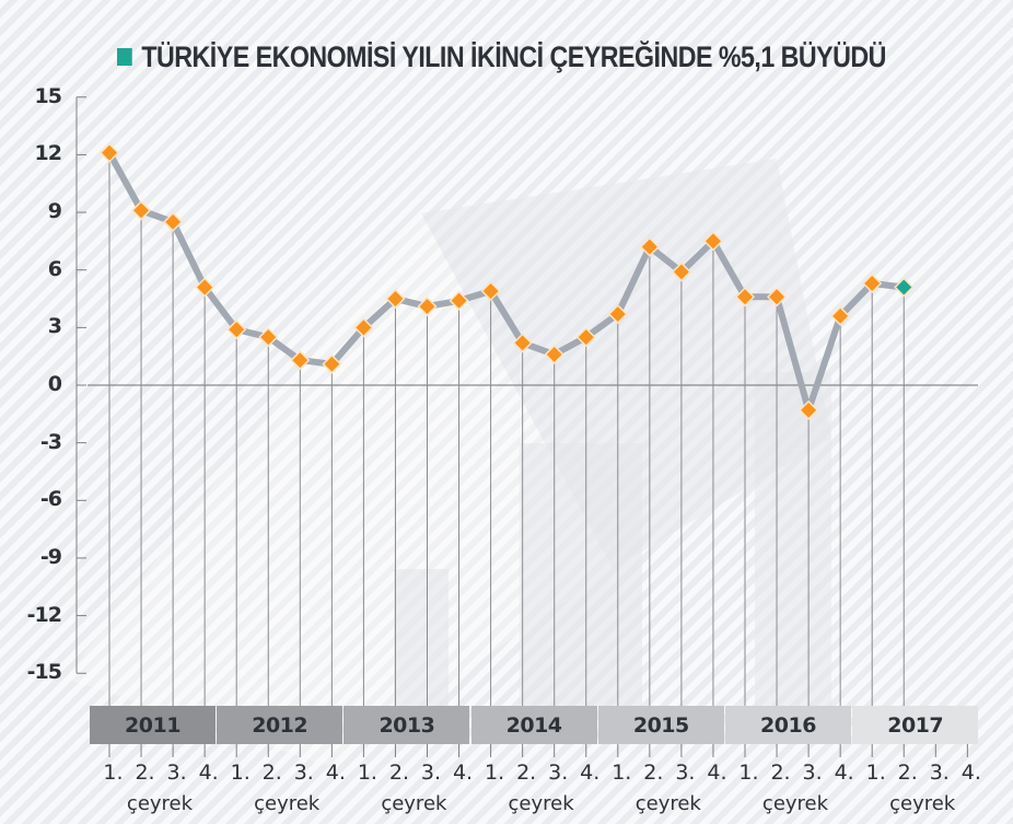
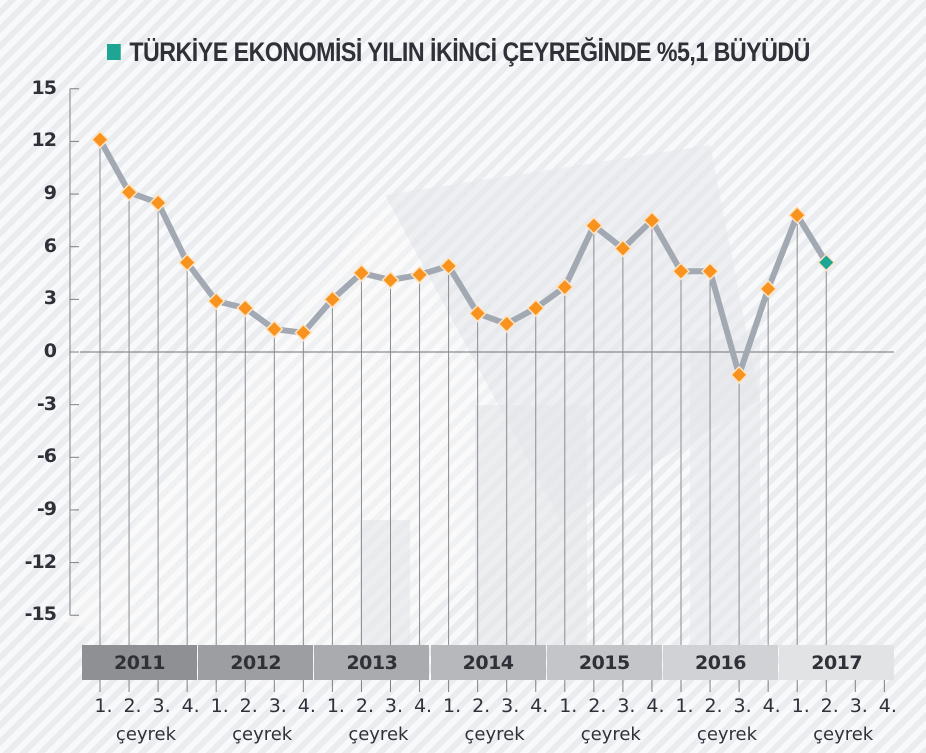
2017 1.: 5.3 -> 7.8
